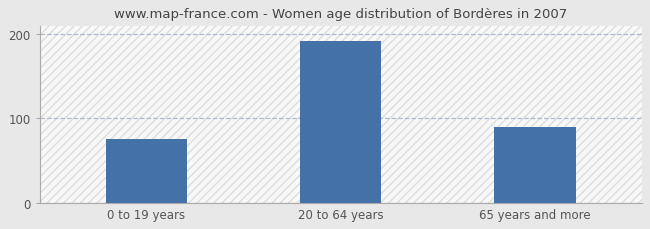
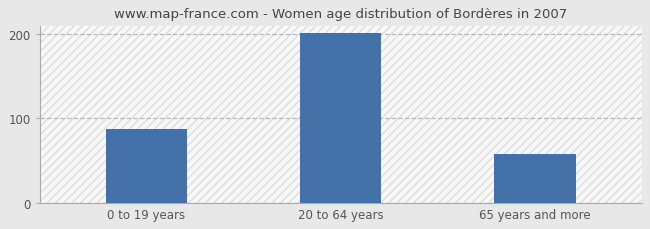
0 to 19 years: 76 -> 87
20 to 64 years: 192 -> 201
65 years and more: 90 -> 58
